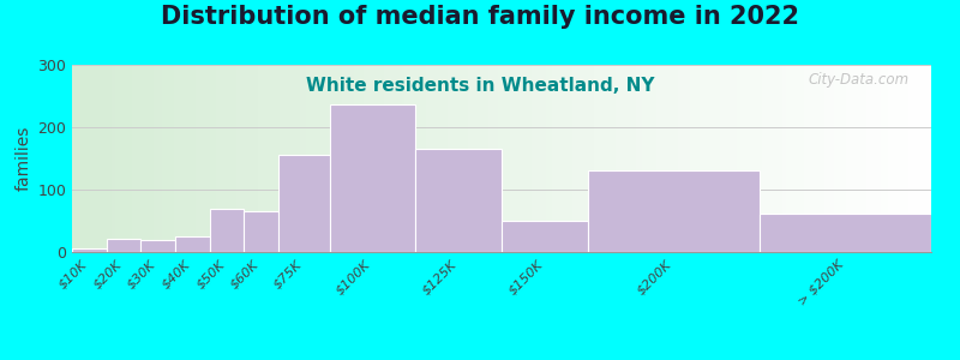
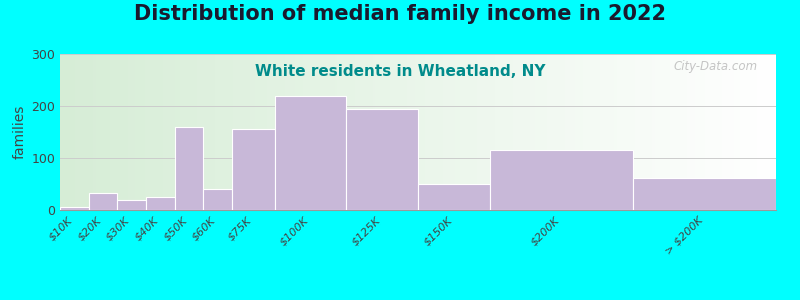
$20K: 22 -> 32
$50K: 70 -> 160
$60K: 65 -> 40
$100K: 237 -> 220
$125K: 165 -> 194
$200K: 130 -> 116
